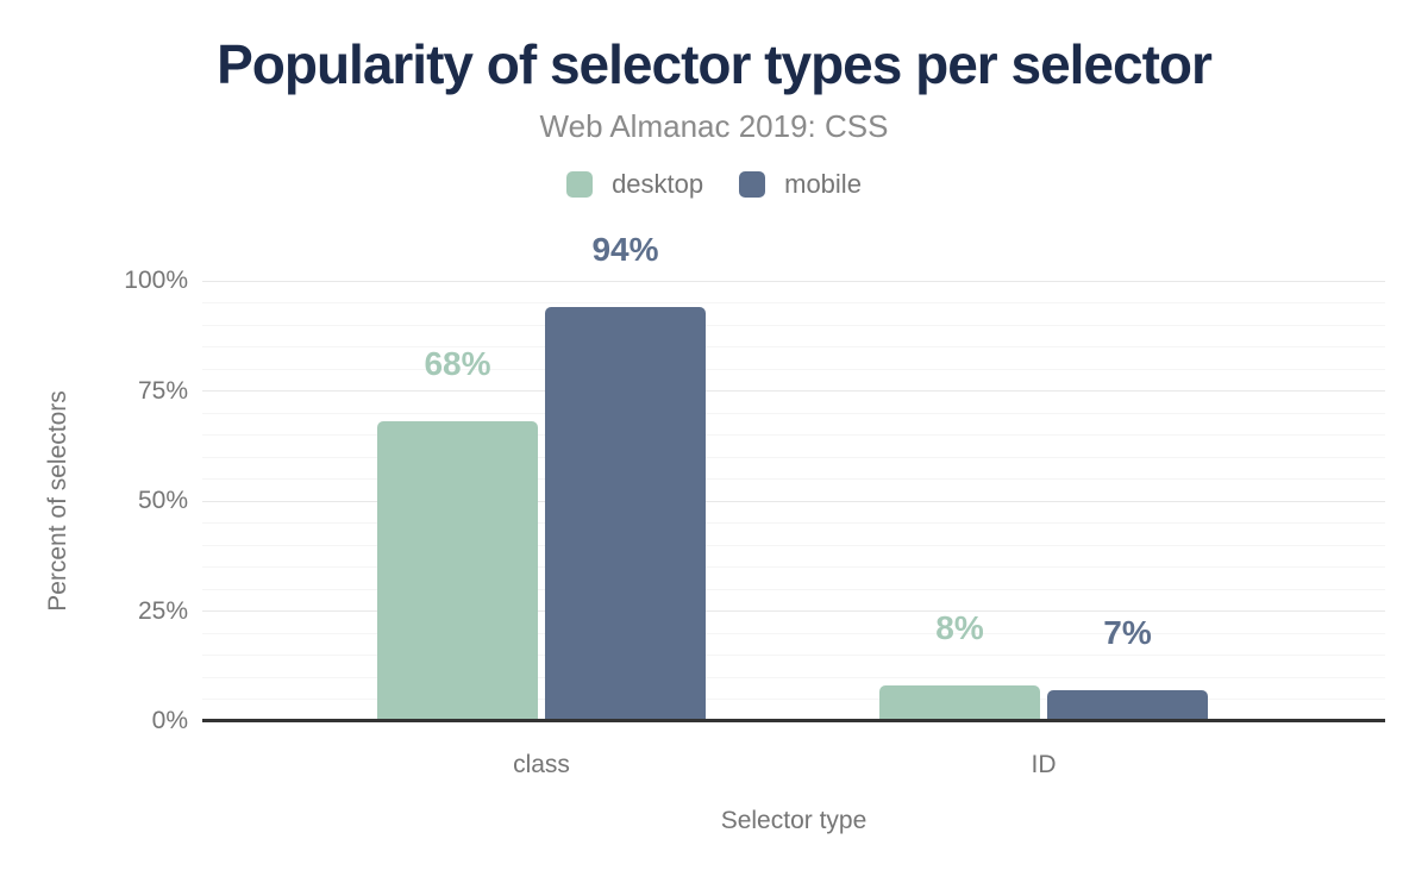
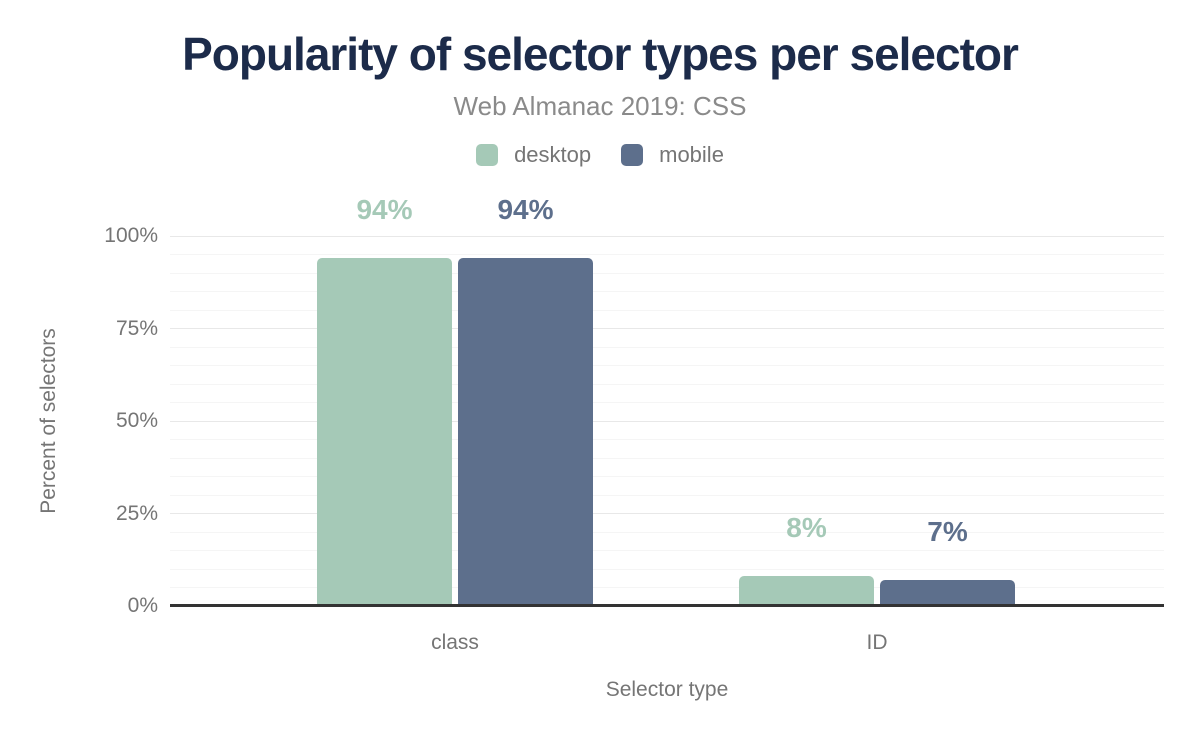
desktop/class: 68% -> 94%
